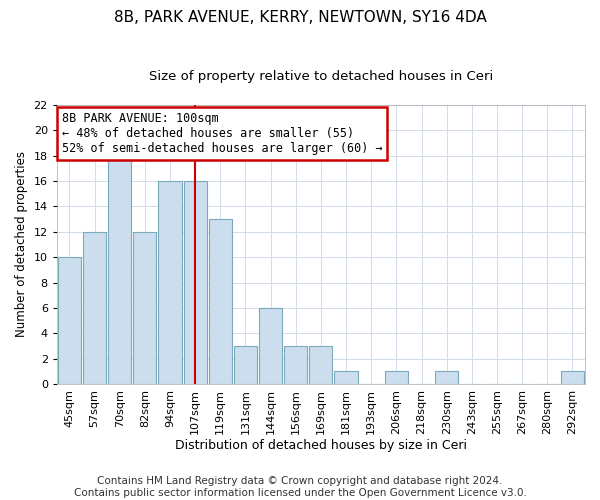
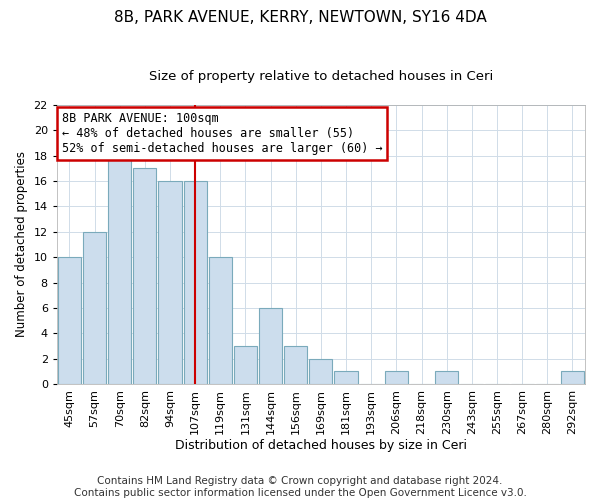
82sqm: 12 -> 17
119sqm: 13 -> 10
169sqm: 3 -> 2
